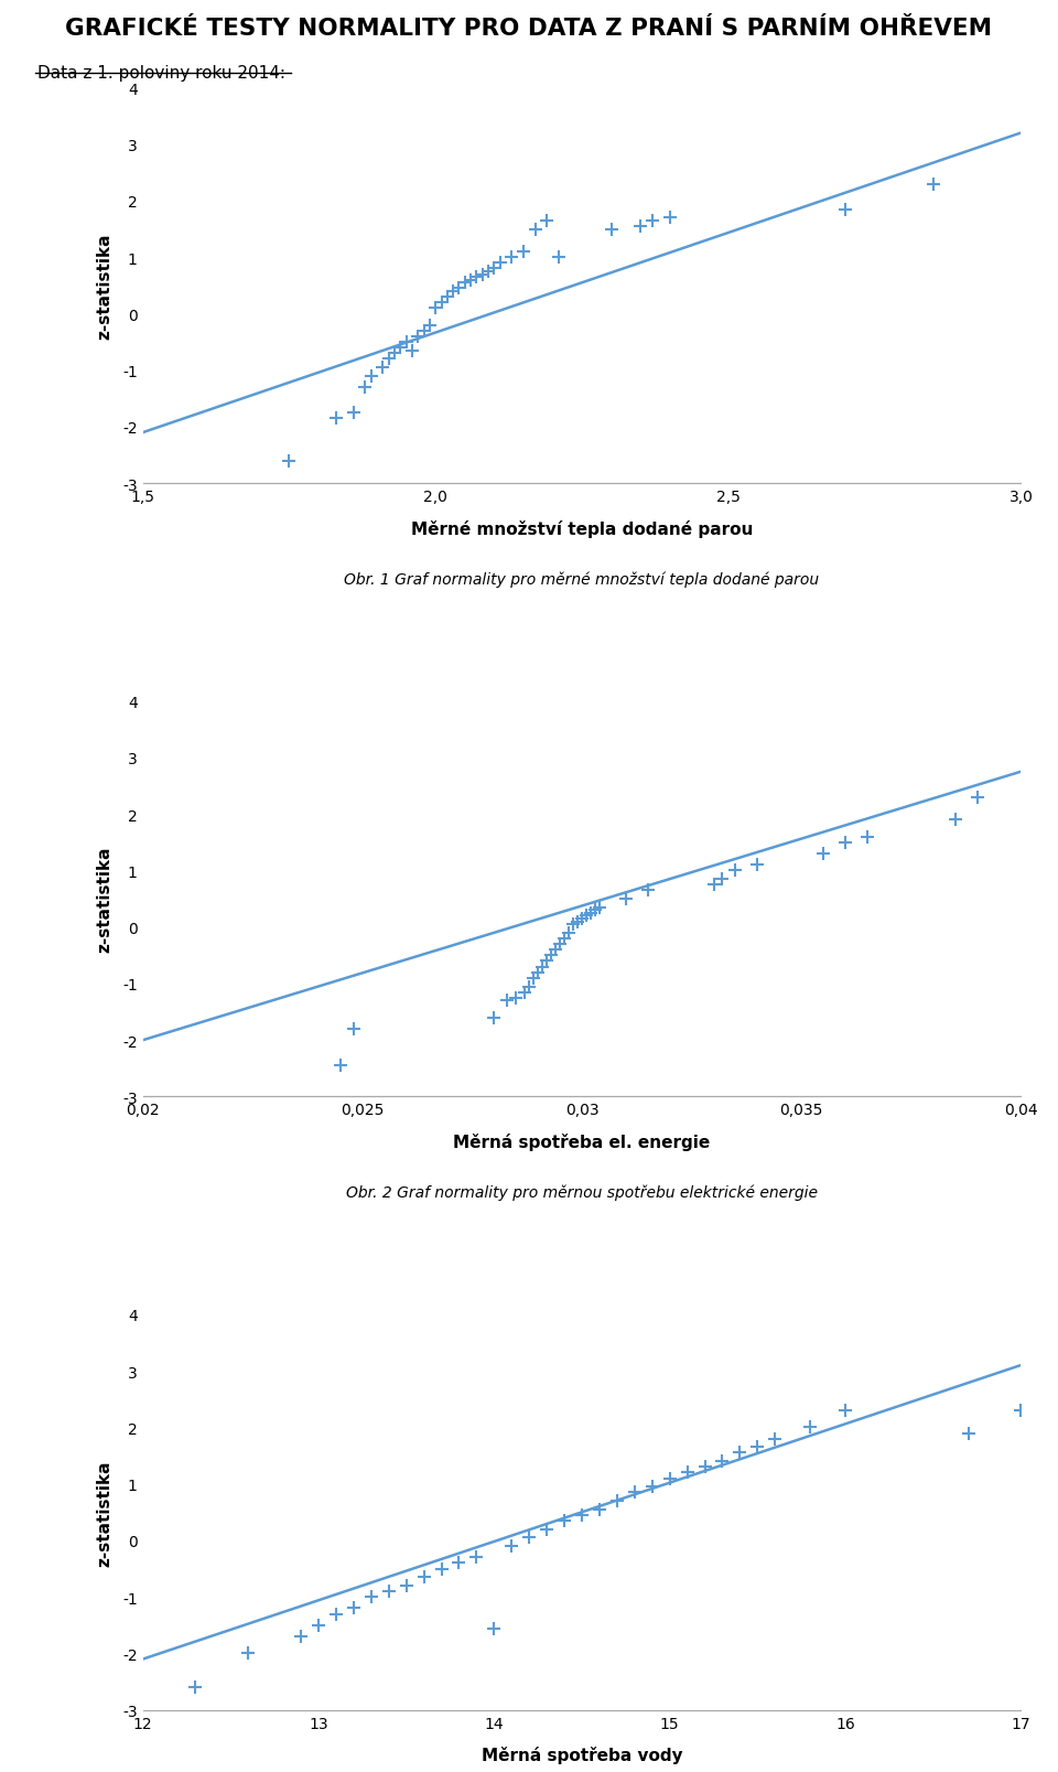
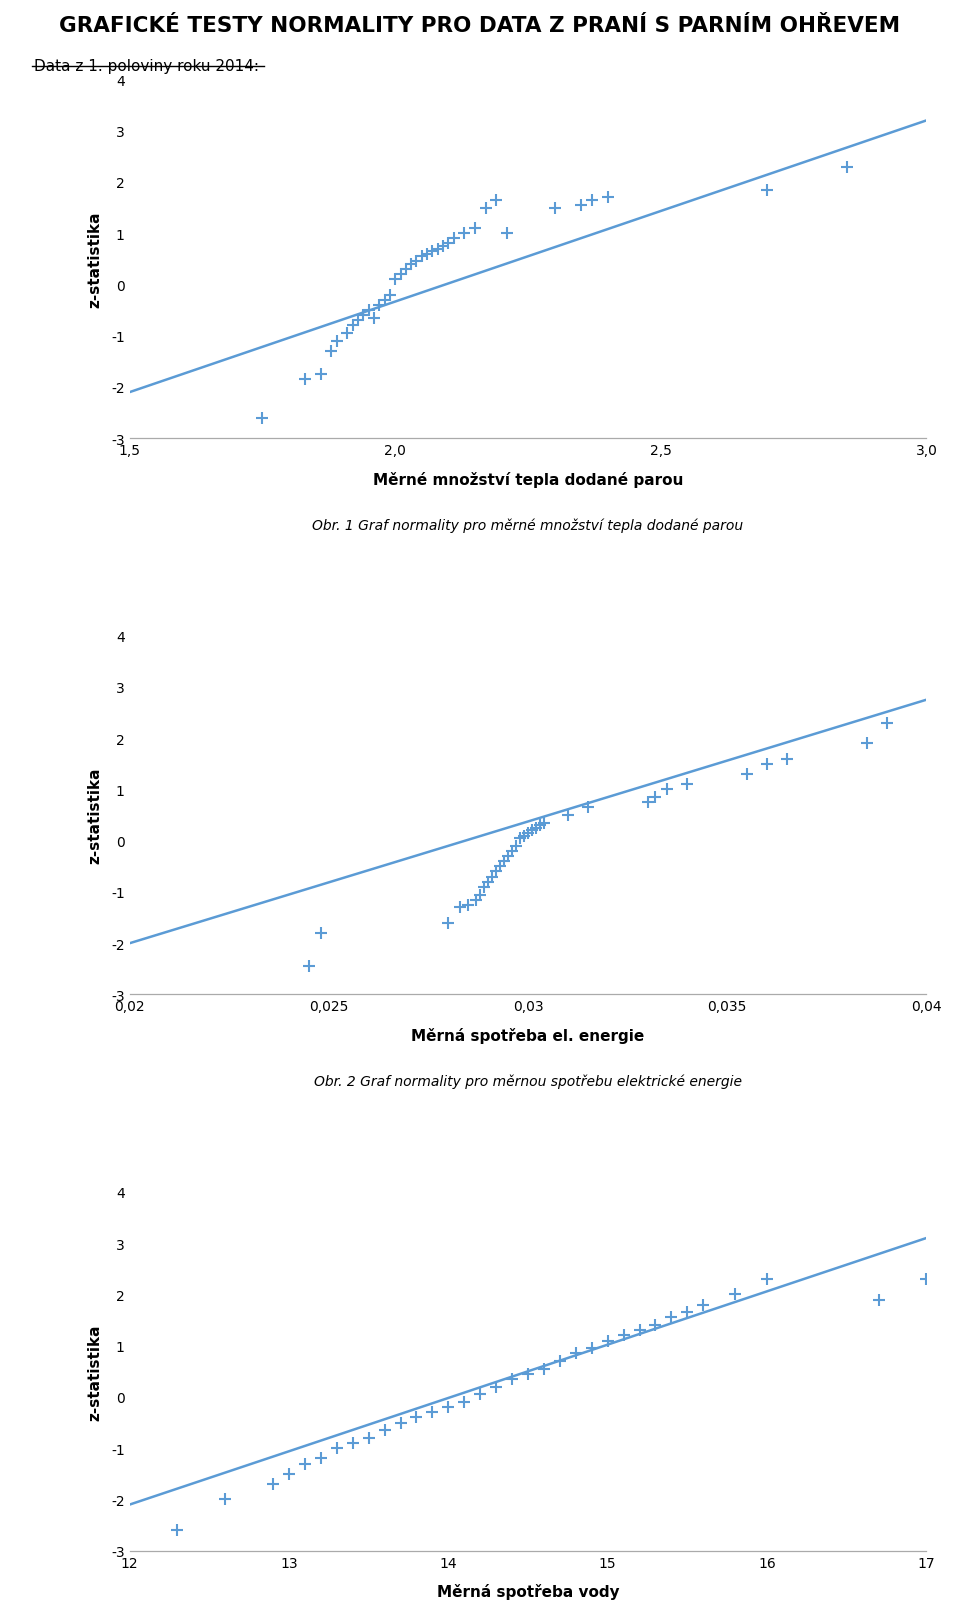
14: -1.56 -> -0.20
